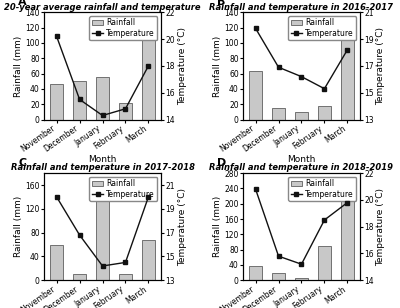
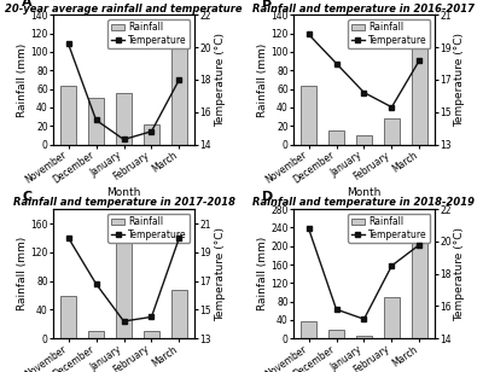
20-year average rainfall and temperature/Rainfall/November: 46 -> 64
Rainfall and temperature in 2016-2017/Temperature/December: 16.9 -> 18.0
Rainfall and temperature in 2016-2017/Rainfall/February: 18 -> 28
